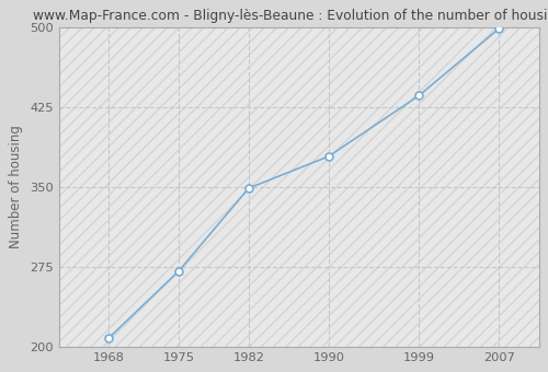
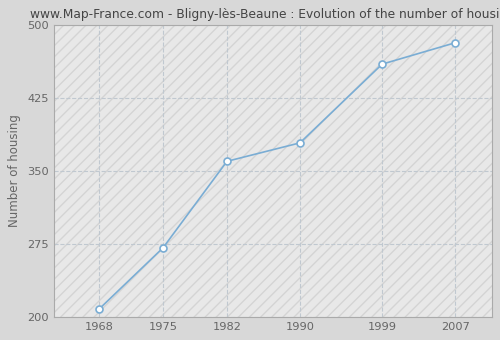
1982: 349 -> 360
1999: 436 -> 460
2007: 499 -> 482
